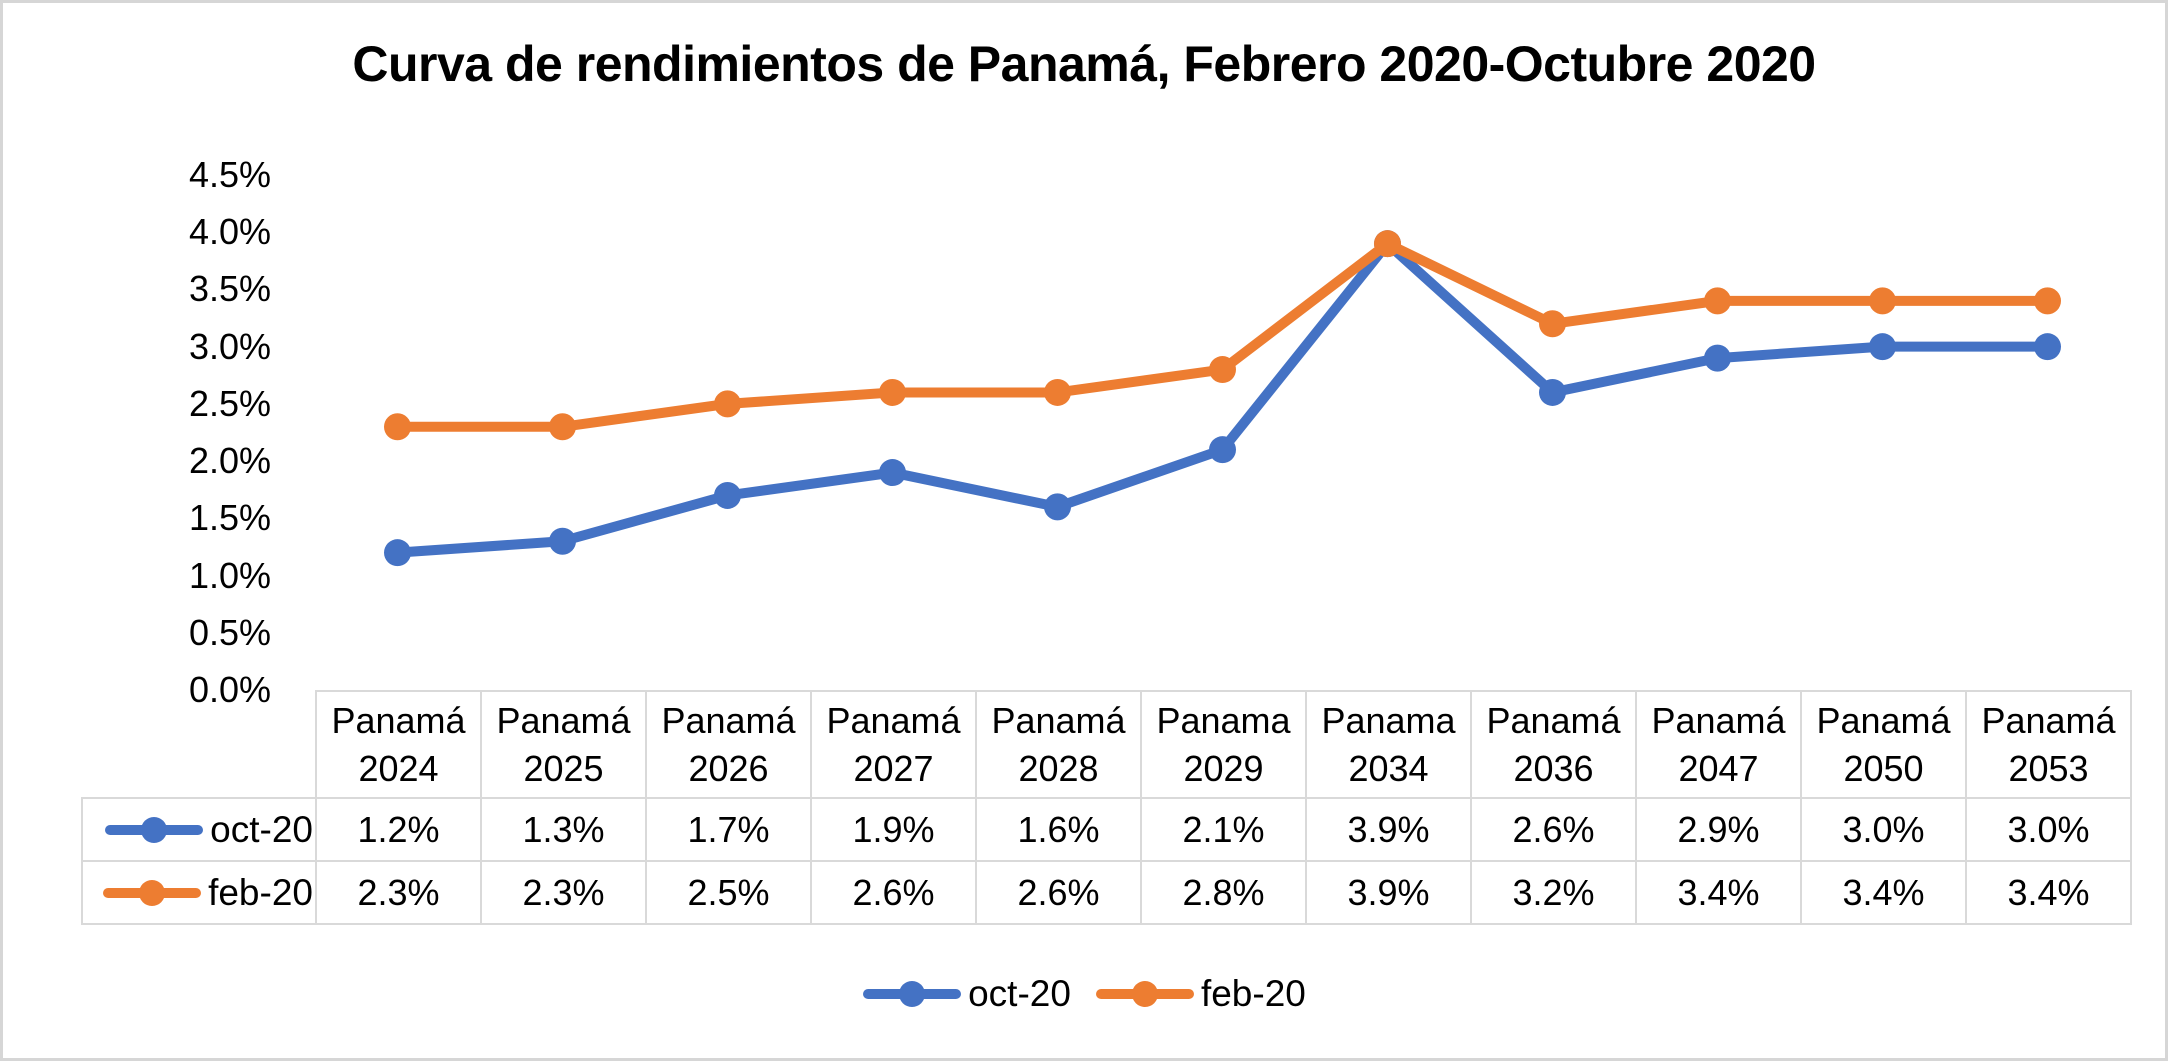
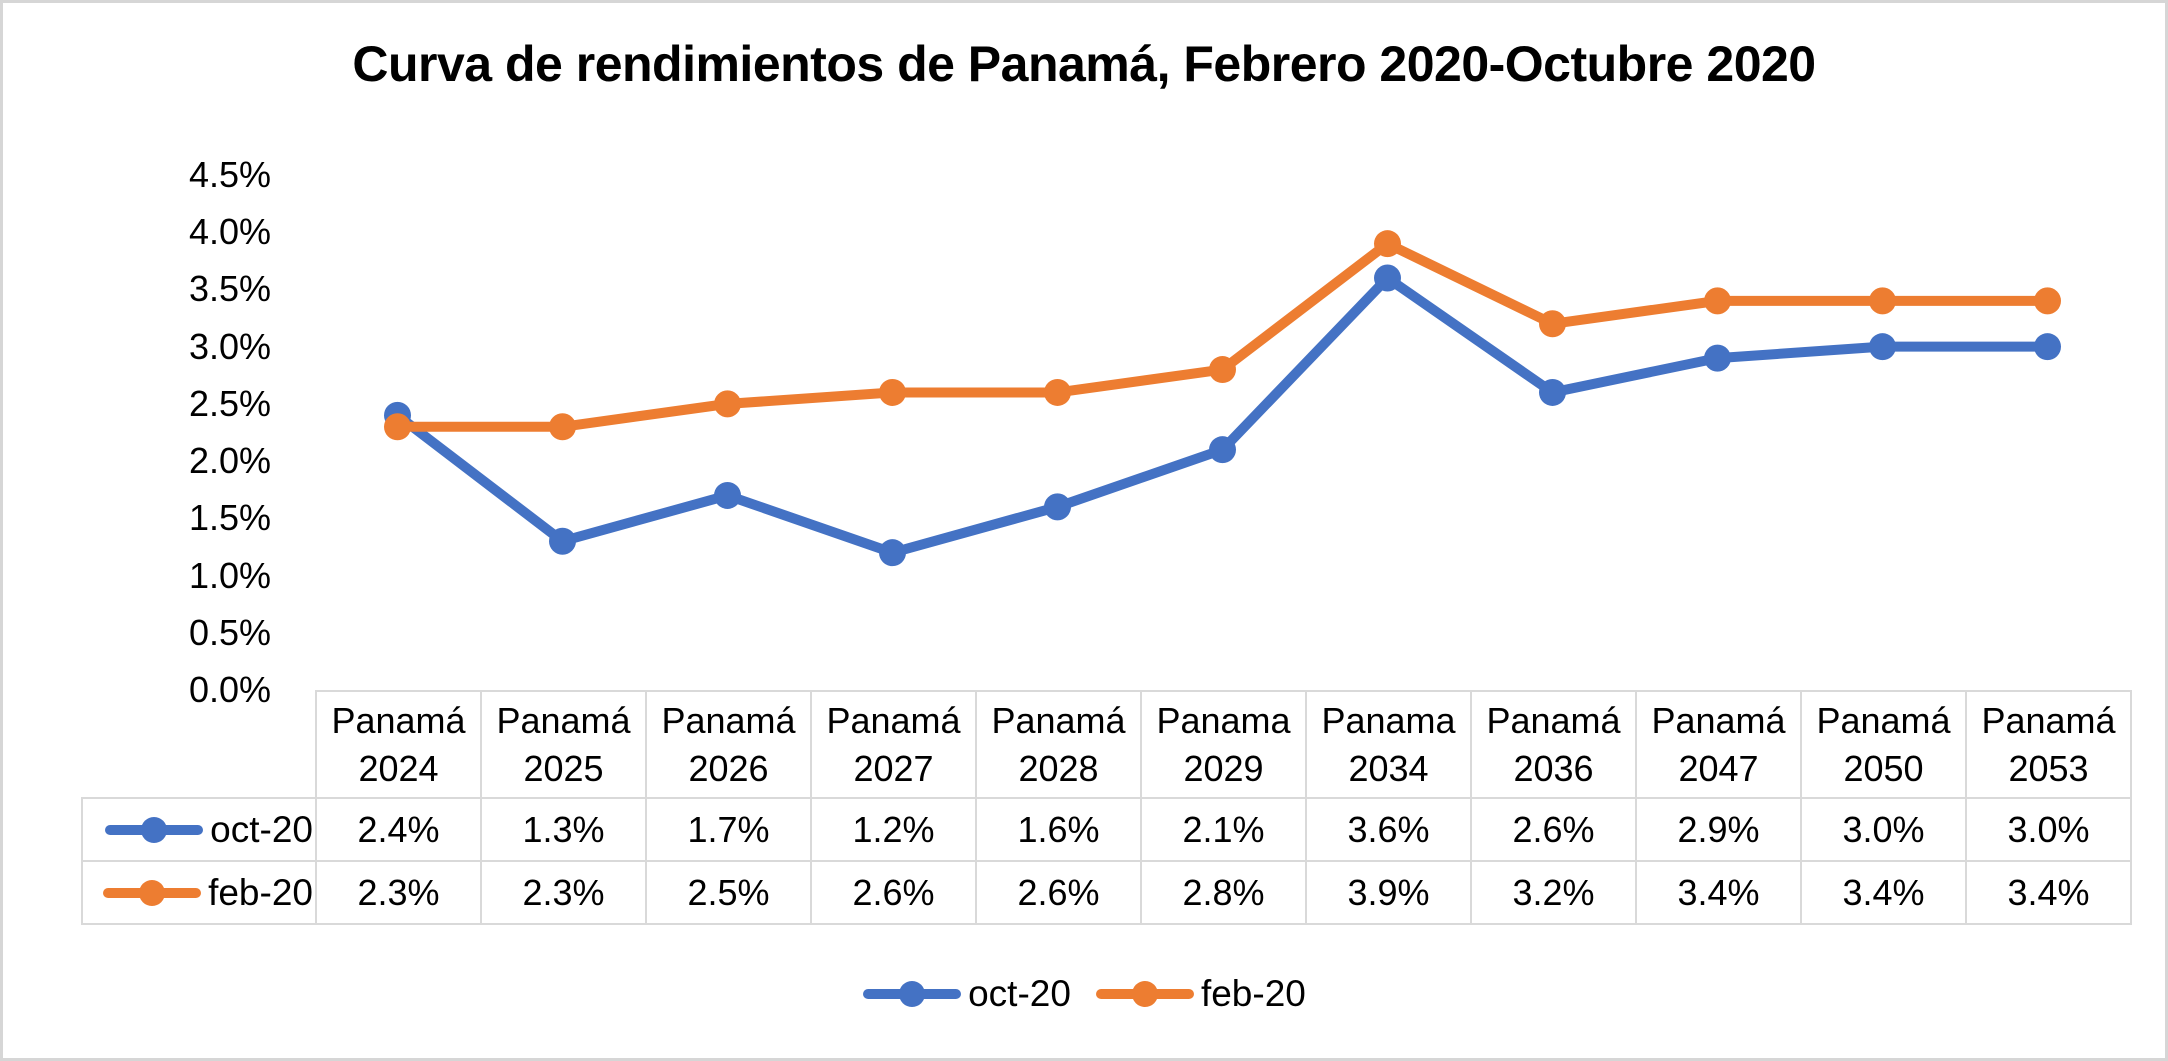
oct-20/Panamá 2024: 1.2% -> 2.4%
oct-20/Panamá 2027: 1.9% -> 1.2%
oct-20/Panama 2034: 3.9% -> 3.6%
